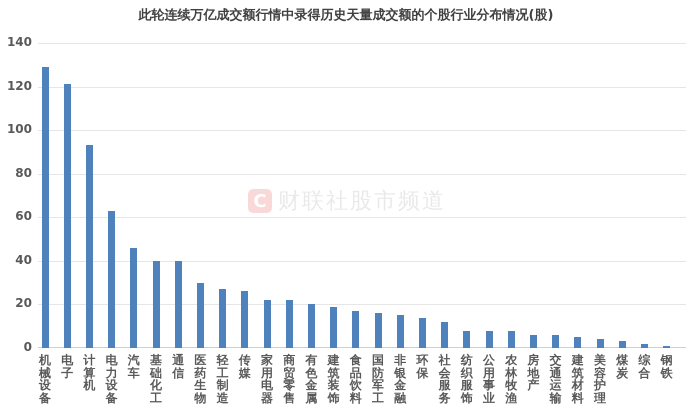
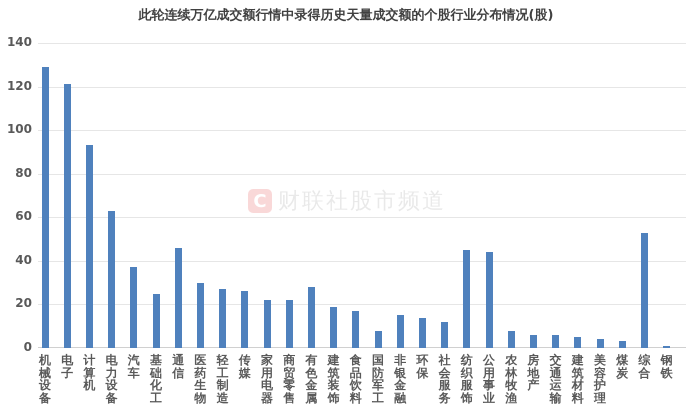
汽车: 46 -> 37
基础化工: 40 -> 25
通信: 40 -> 46
有色金属: 20 -> 28
国防军工: 16 -> 8
纺织服饰: 8 -> 45
公用事业: 8 -> 44
综合: 2 -> 53
